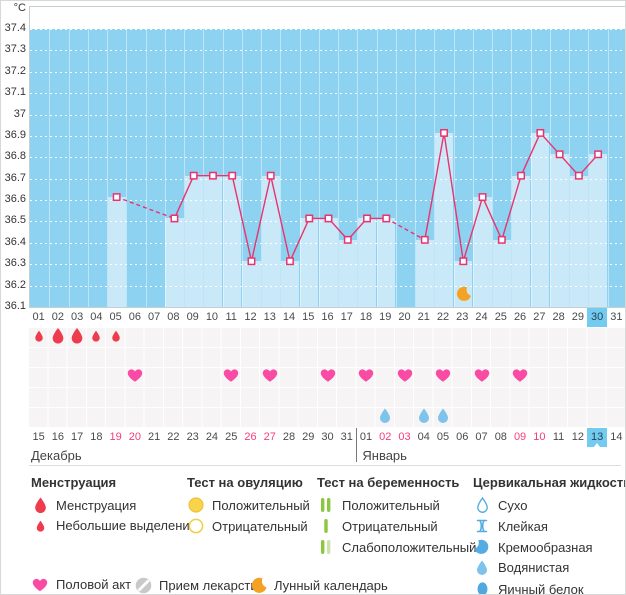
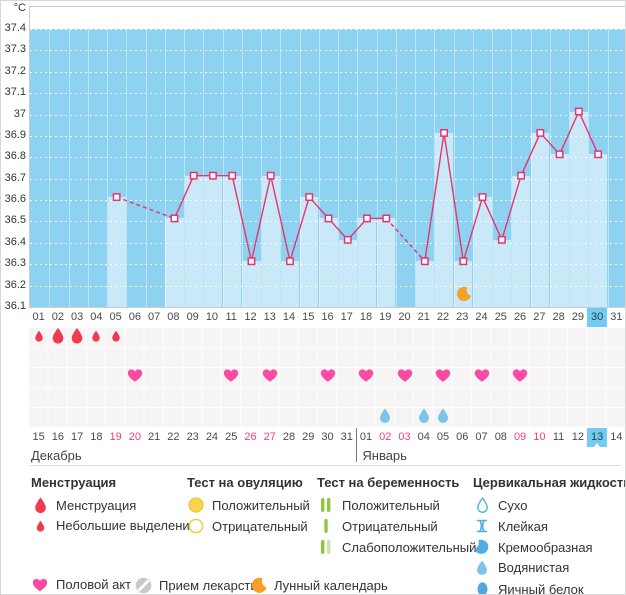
15: 36.5 -> 36.6
21: 36.4 -> 36.3
29: 36.7 -> 37.0
